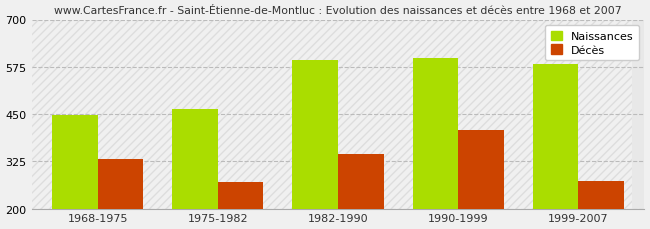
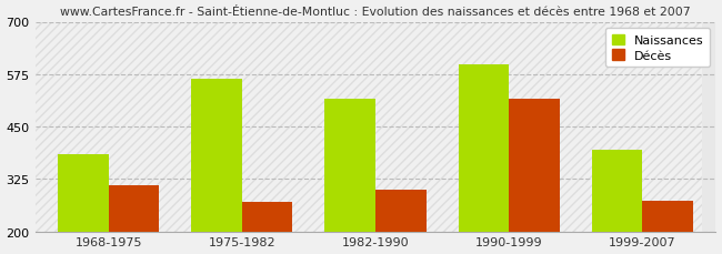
Naissances/1968-1975: 447 -> 385
Décès/1968-1975: 330 -> 310
Naissances/1975-1982: 463 -> 565
Naissances/1982-1990: 594 -> 515
Décès/1982-1990: 345 -> 300
Décès/1990-1999: 408 -> 515
Naissances/1999-2007: 582 -> 395
